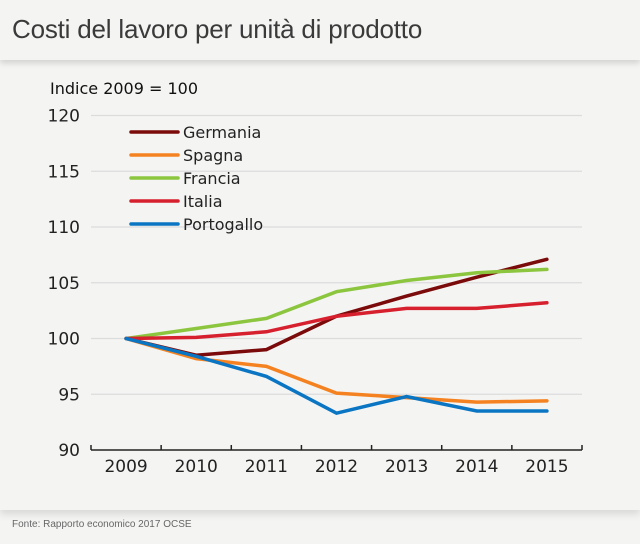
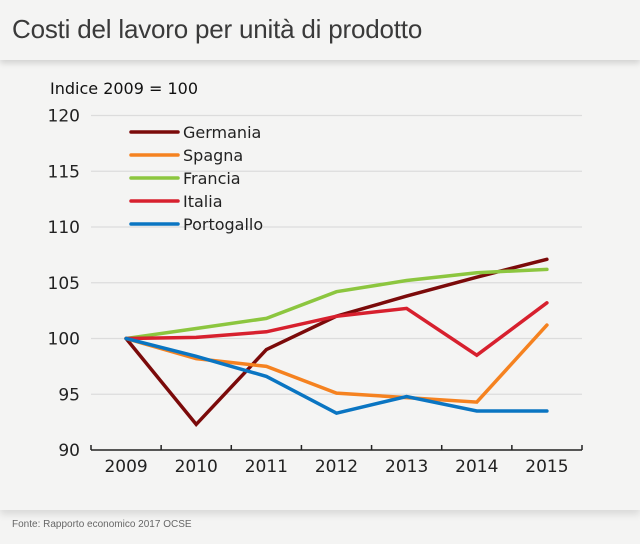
Germania/2010: 98.5 -> 92.3
Italia/2014: 102.7 -> 98.5
Spagna/2015: 94.4 -> 101.2
